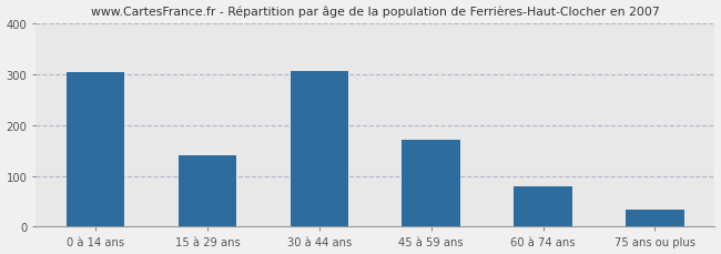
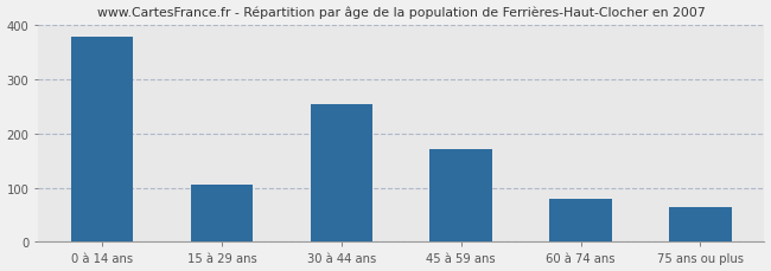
0 à 14 ans: 305 -> 380
15 à 29 ans: 140 -> 105
30 à 44 ans: 307 -> 255
75 ans ou plus: 33 -> 65
